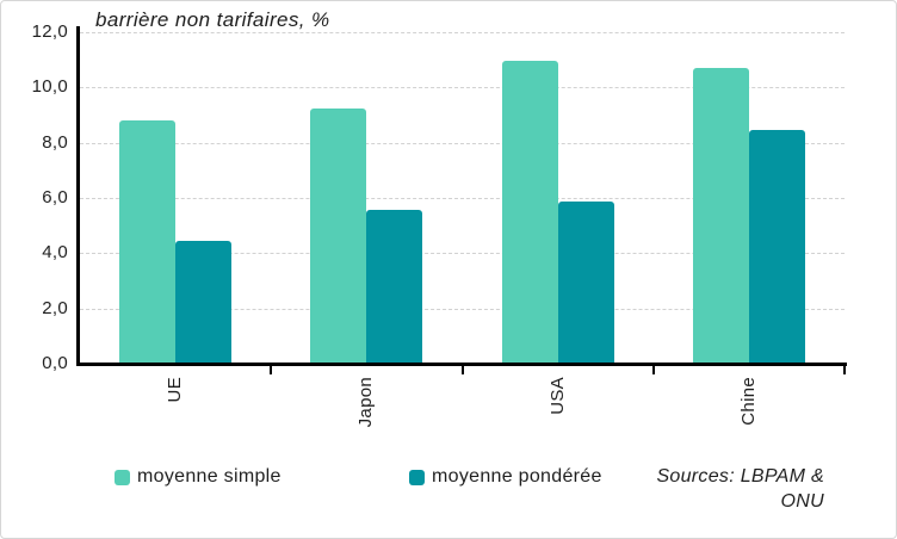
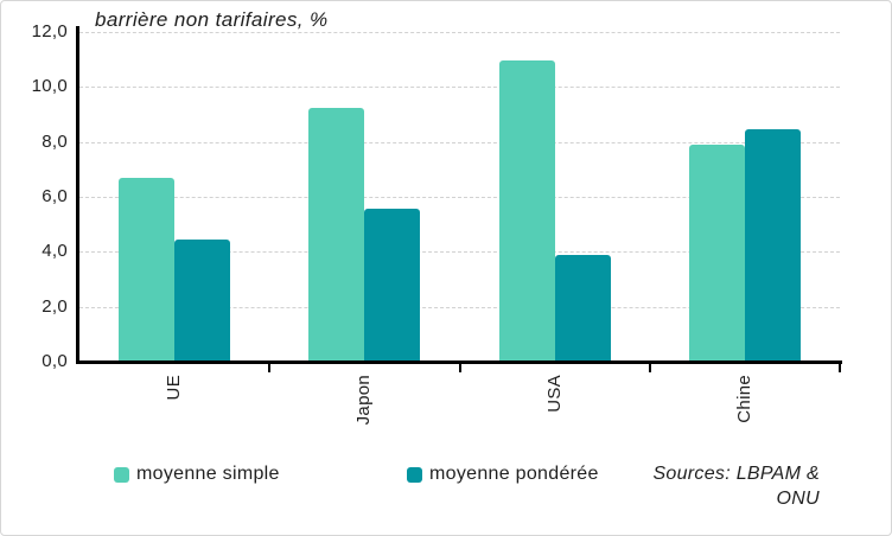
moyenne simple/UE: 8,8 -> 6,7
moyenne pondérée/USA: 5,8 -> 3,9
moyenne simple/Chine: 10,7 -> 7,9
